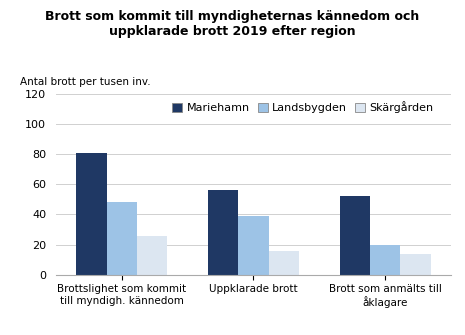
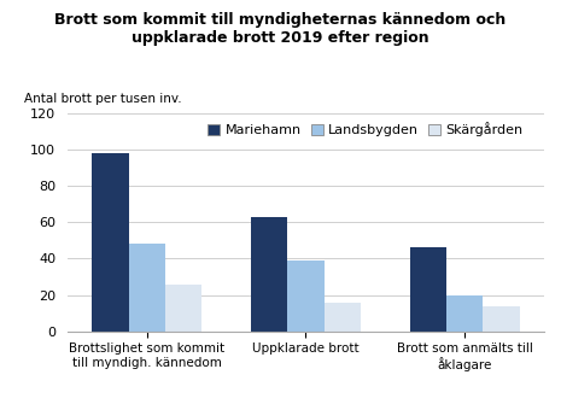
Mariehamn/Brottslighet som kommit till myndigh. kännedom: 81 -> 98
Mariehamn/Uppklarade brott: 56 -> 63
Mariehamn/Brott som anmälts till åklagare: 52 -> 46
